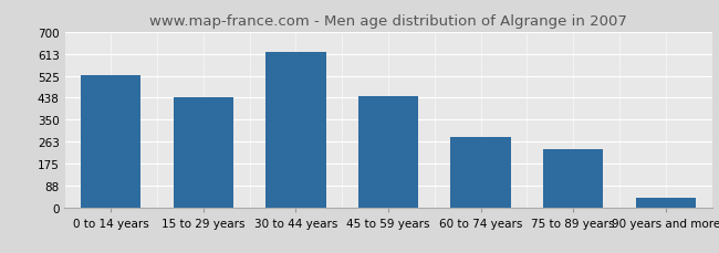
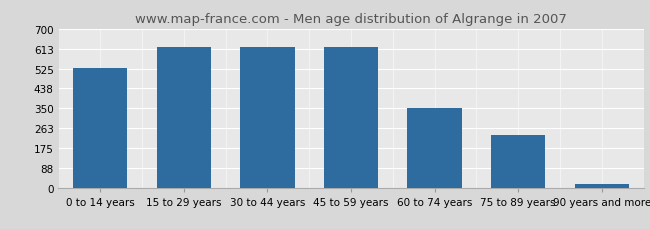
15 to 29 years: 440 -> 622
45 to 59 years: 445 -> 619
60 to 74 years: 280 -> 352
90 years and more: 40 -> 15
